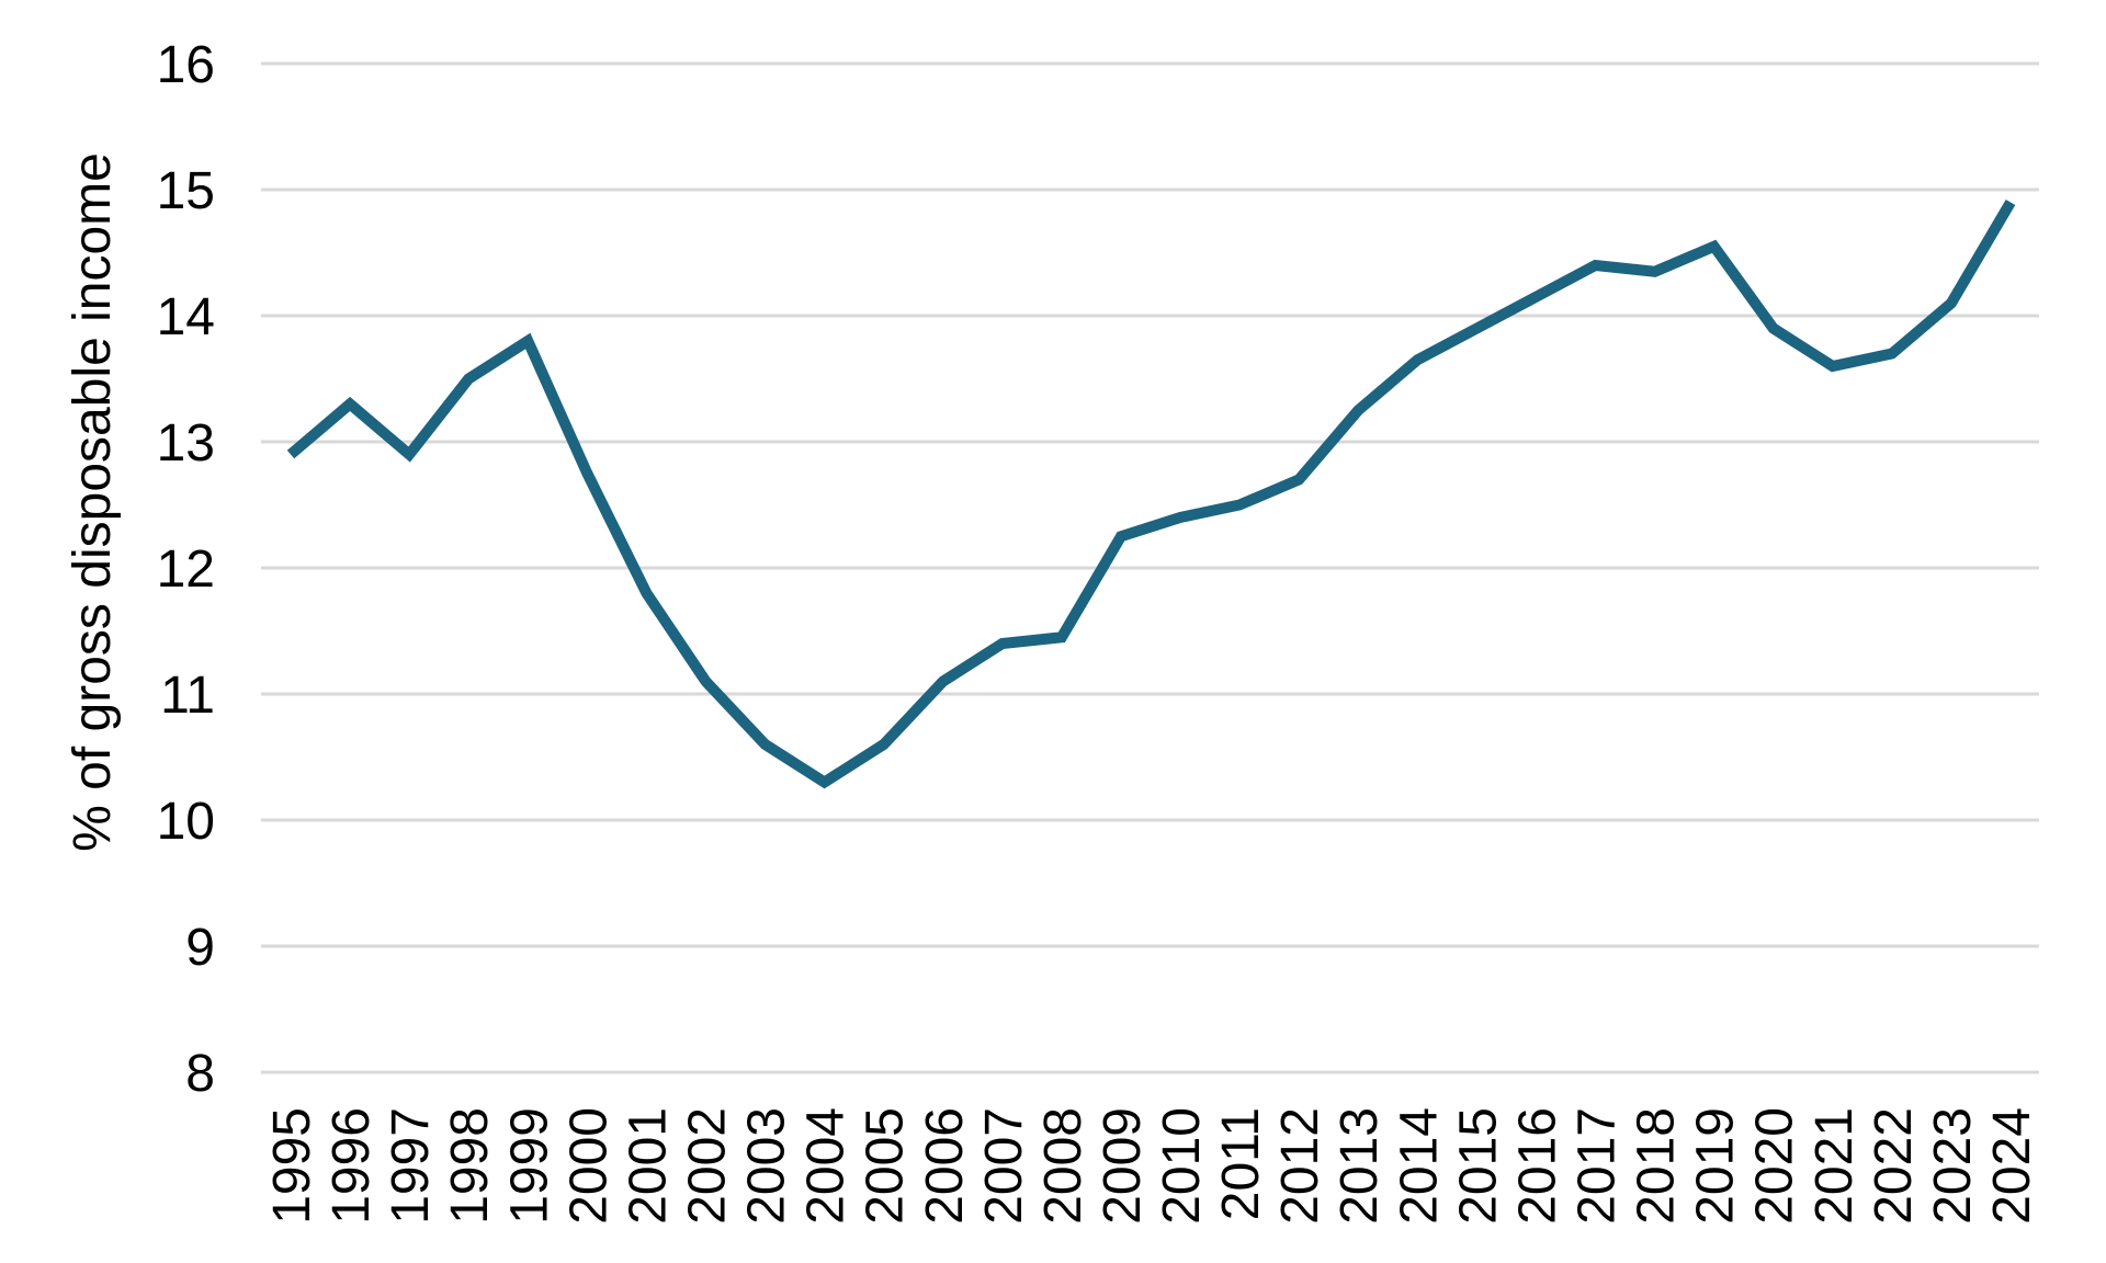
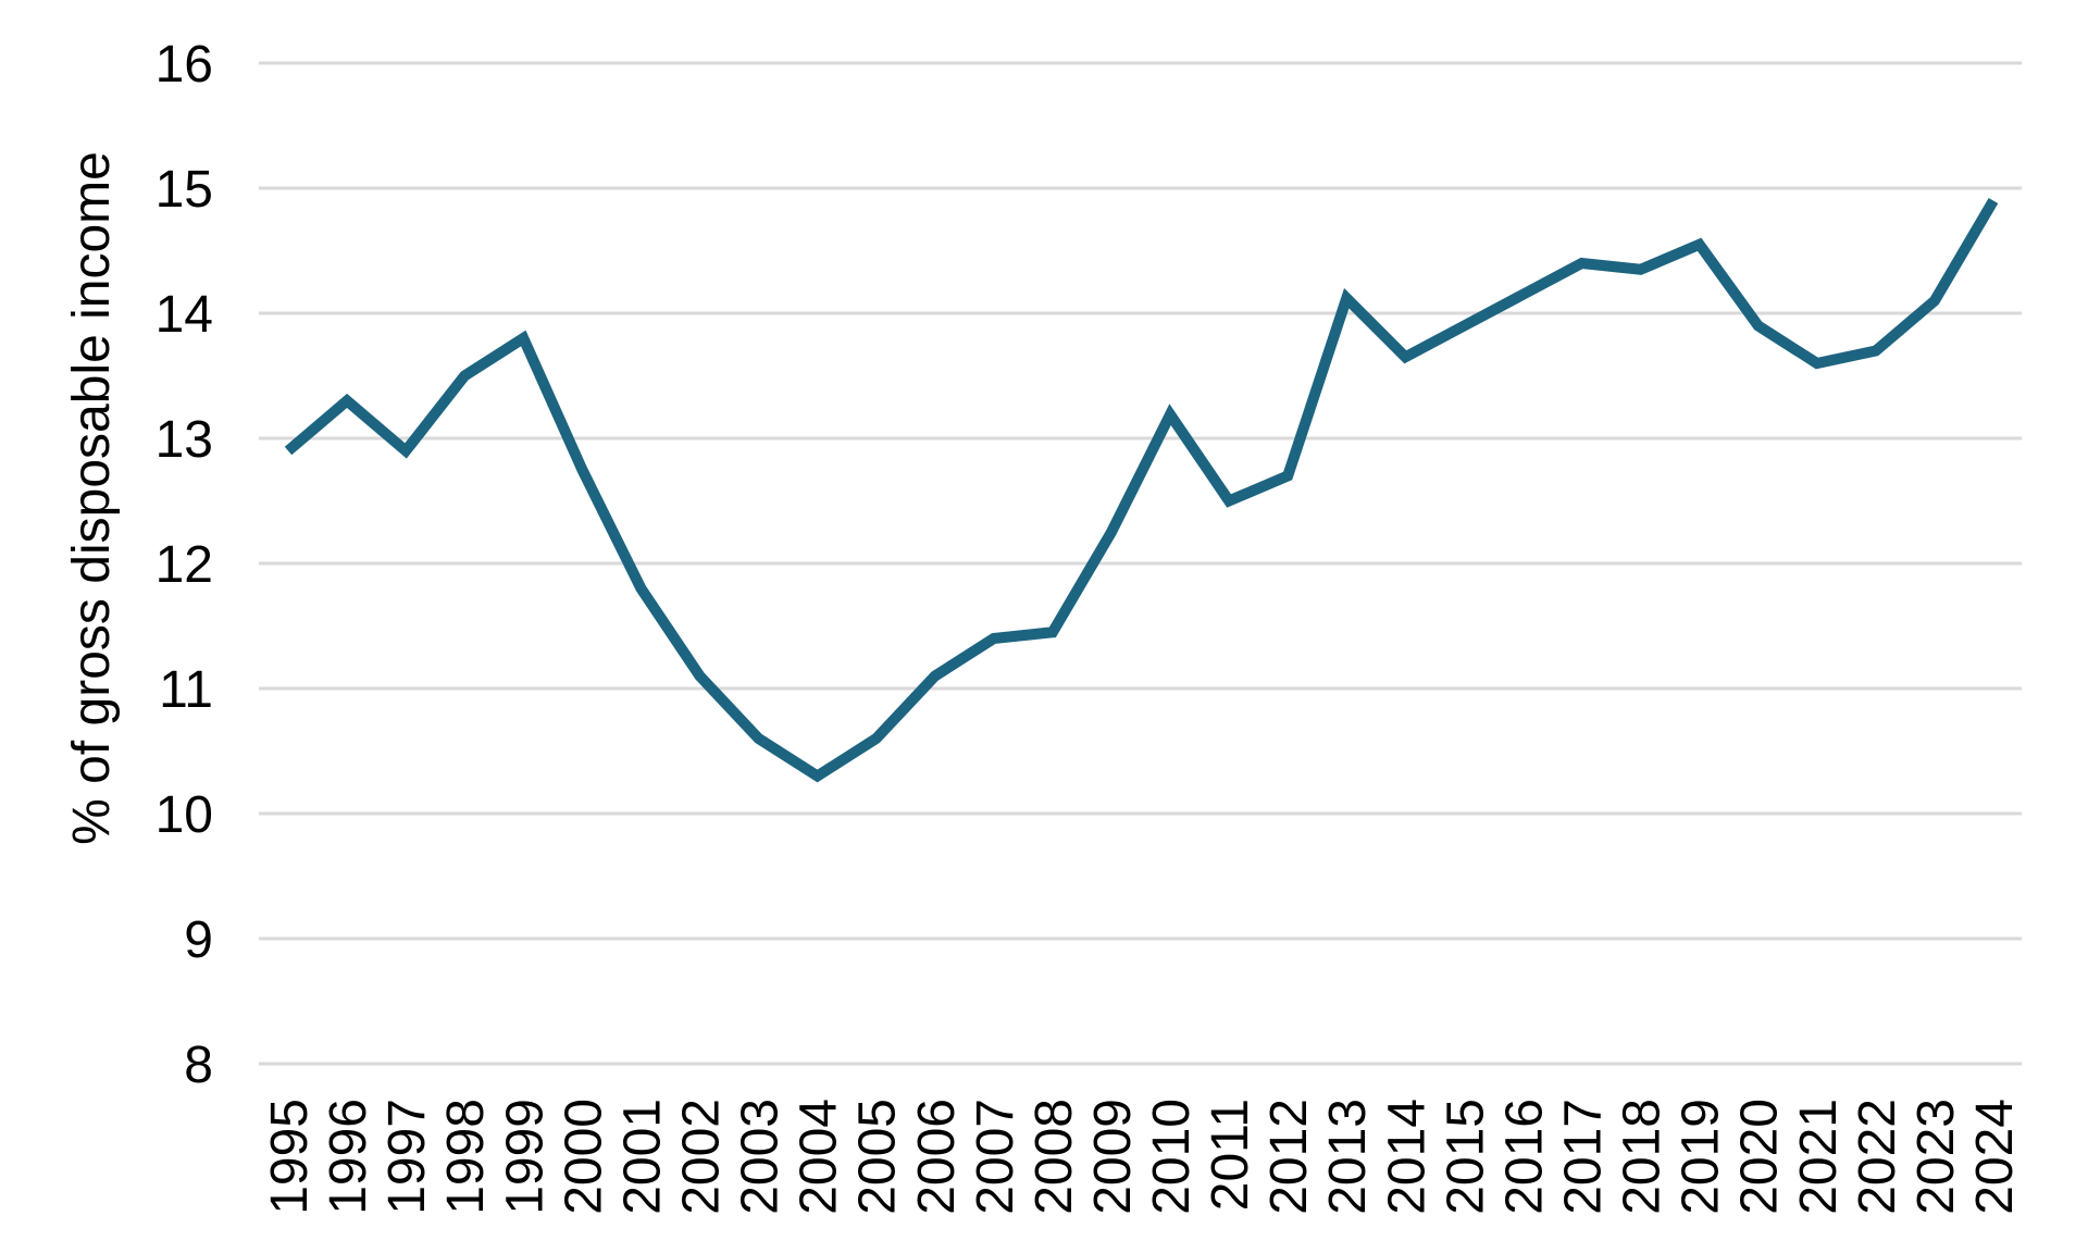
2010: 12.40 -> 13.19
2013: 13.25 -> 14.12
